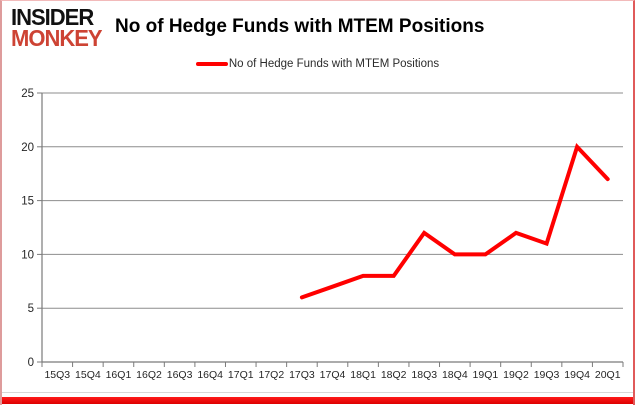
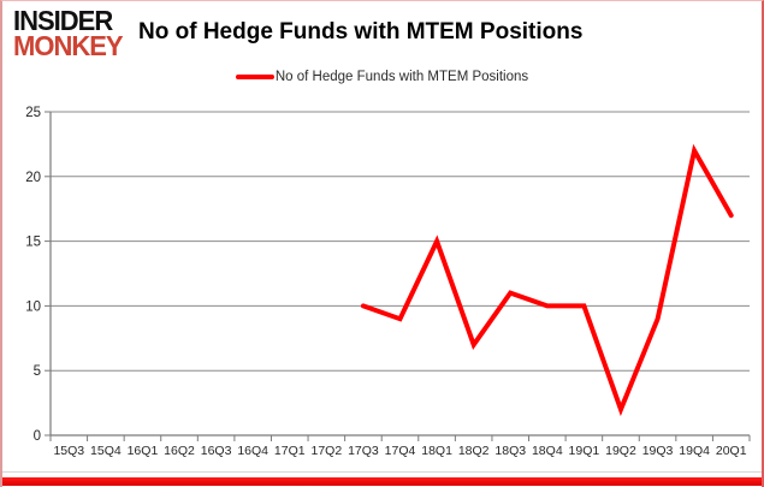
17Q3: 6 -> 10
17Q4: 7 -> 9
18Q1: 8 -> 15
18Q2: 8 -> 7
18Q3: 12 -> 11
19Q2: 12 -> 2
19Q3: 11 -> 9
19Q4: 20 -> 22
